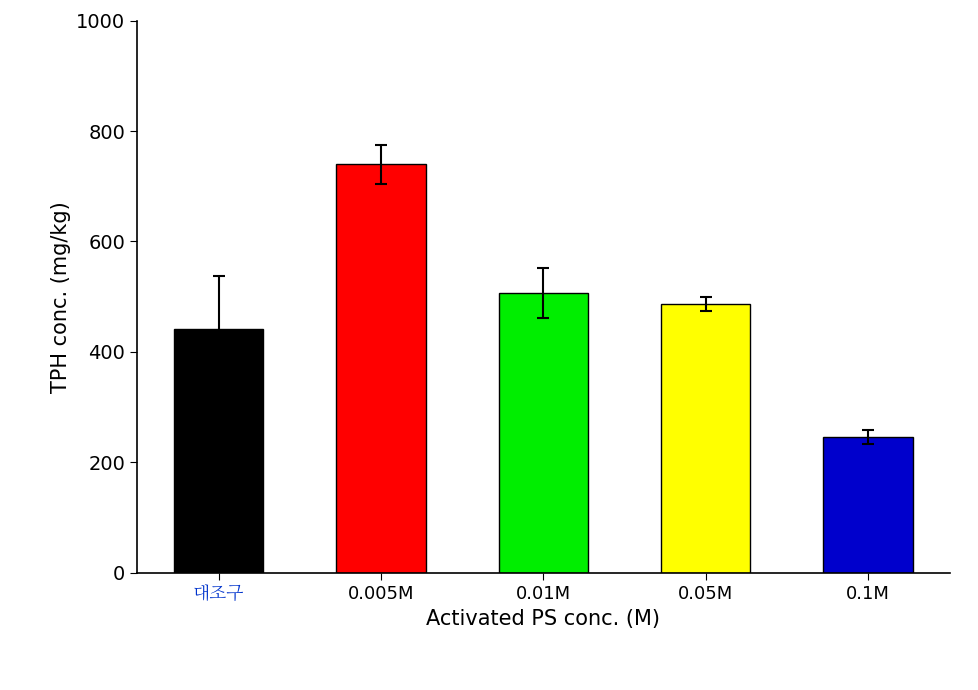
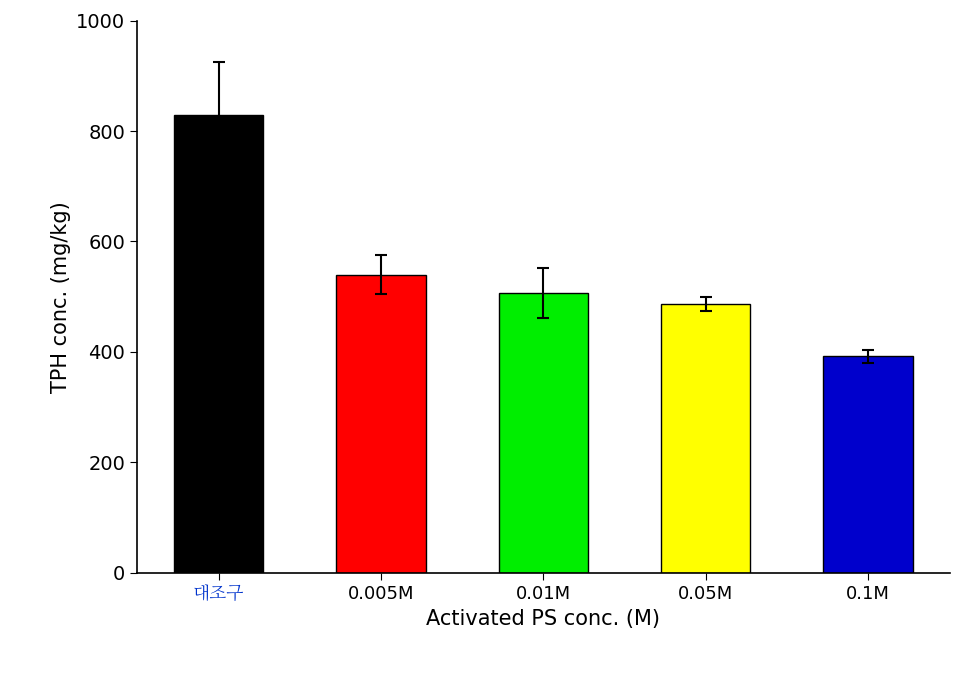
대조구: 442 -> 830
0.005M: 740 -> 540
0.1M: 246 -> 392
